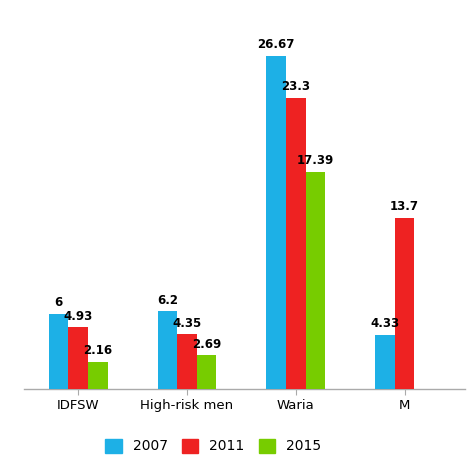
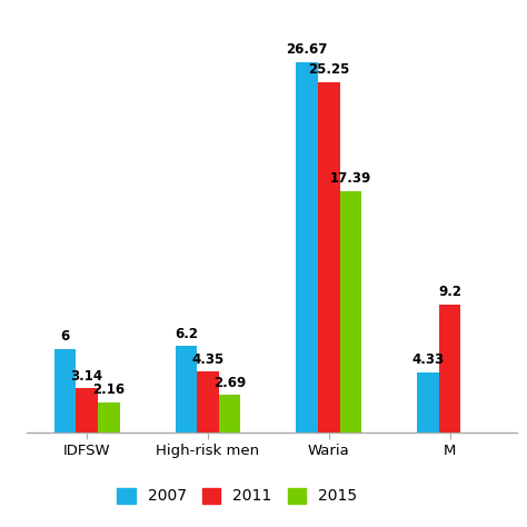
2011/IDFSW: 4.93 -> 3.14
2011/Waria: 23.3 -> 25.25
2011/M: 13.7 -> 9.2
